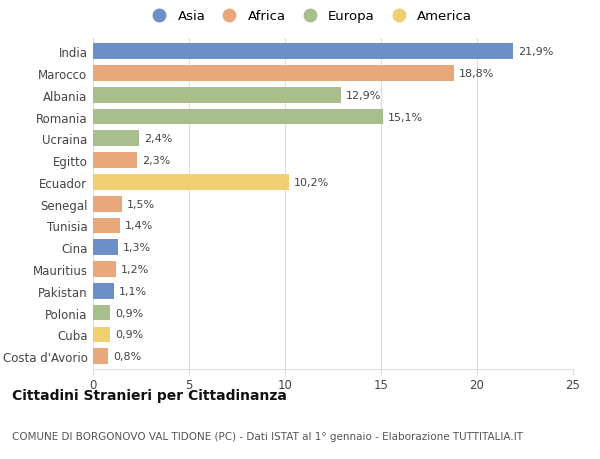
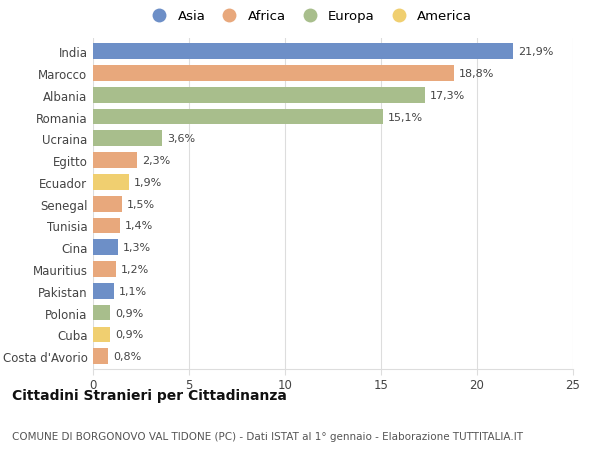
Albania: 12,9% -> 17,3%
Ucraina: 2,4% -> 3,6%
Ecuador: 10,2% -> 1,9%
